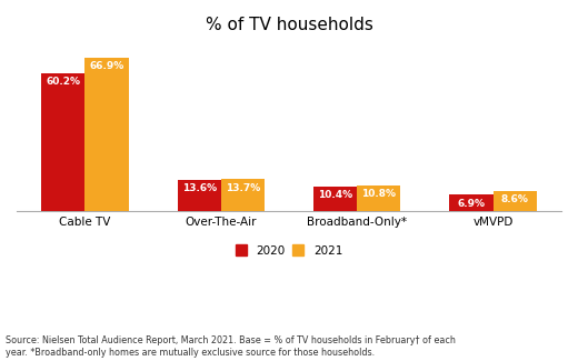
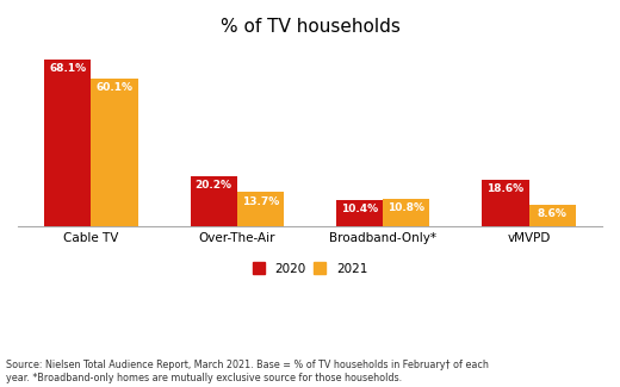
2020/Cable TV: 60.2% -> 68.1%
2021/Cable TV: 66.9% -> 60.1%
2020/Over-The-Air: 13.6% -> 20.2%
2020/vMVPD: 6.9% -> 18.6%
